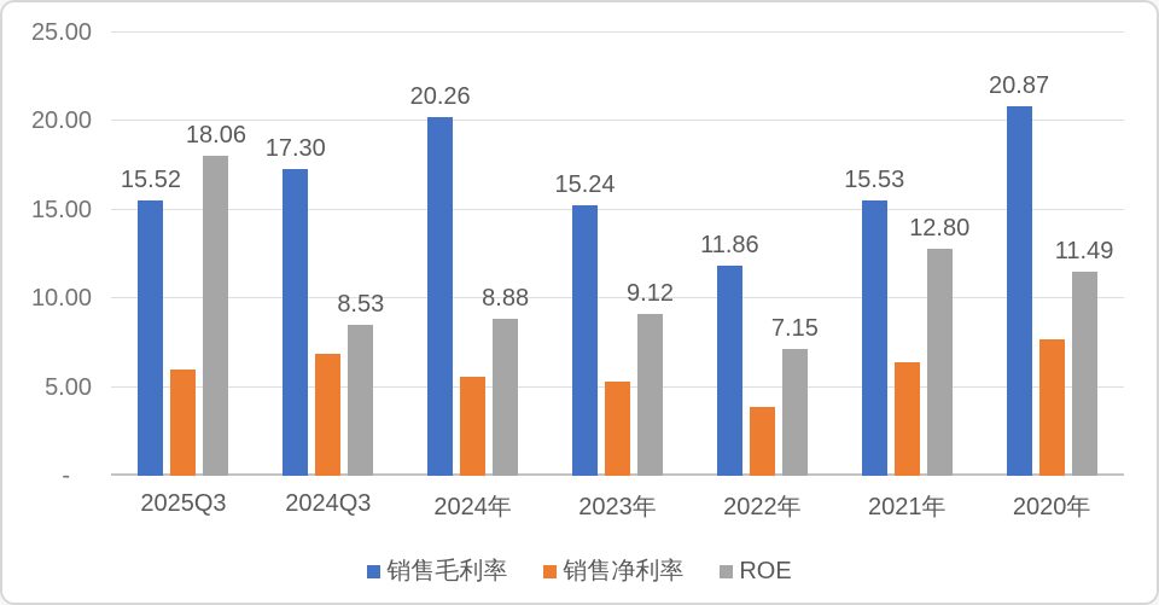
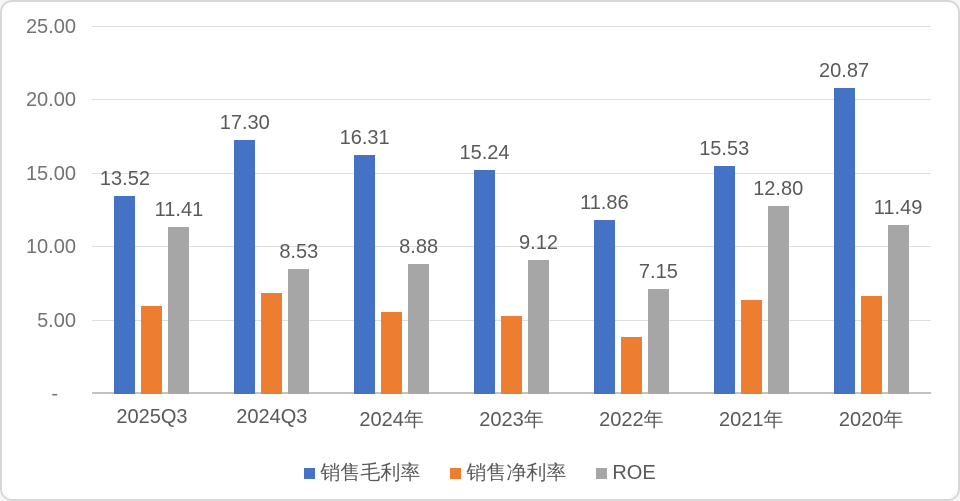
销售毛利率/2025Q3: 15.52 -> 13.52
ROE/2025Q3: 18.06 -> 11.41
销售毛利率/2024年: 20.26 -> 16.31
销售净利率/2020年: 7.7 -> 6.7
